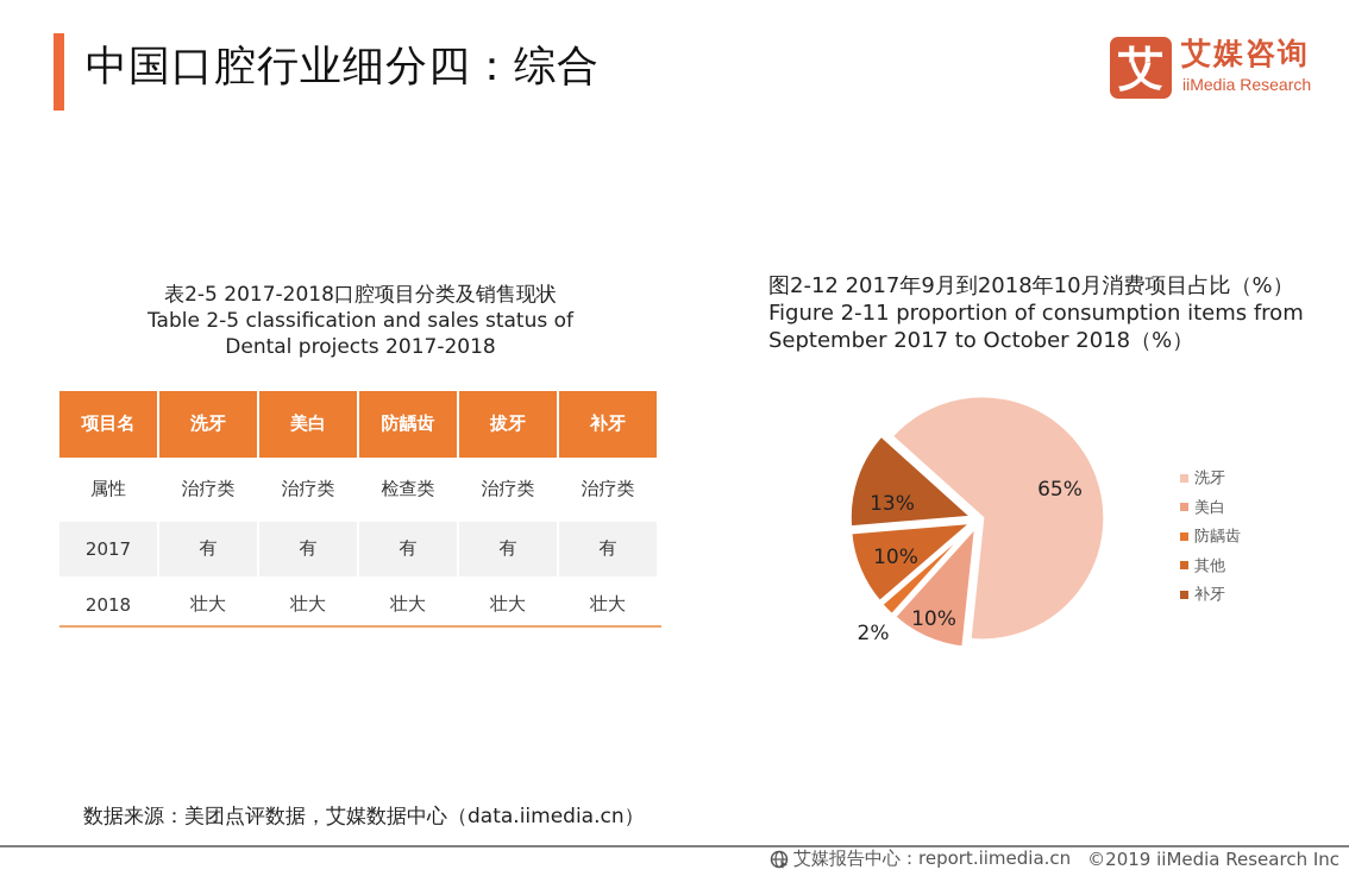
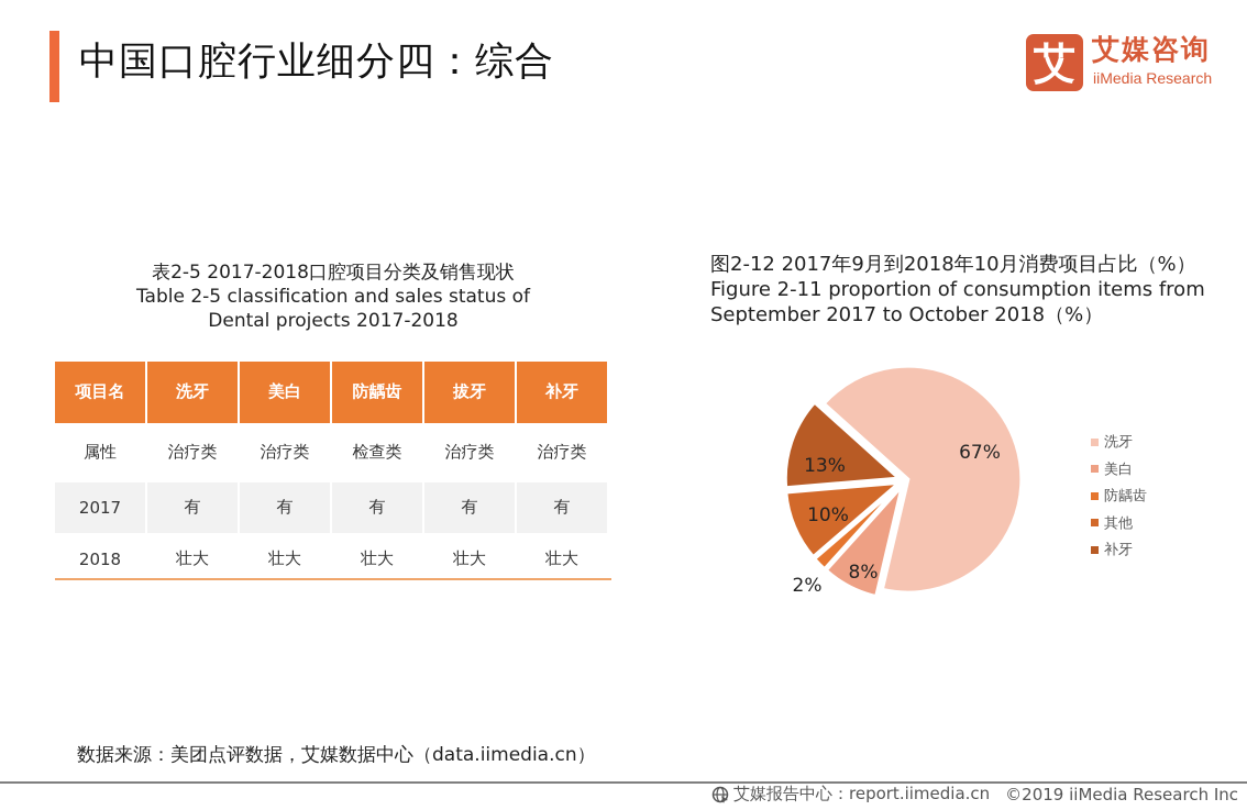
洗牙: 65% -> 67%
美白: 10% -> 8%
